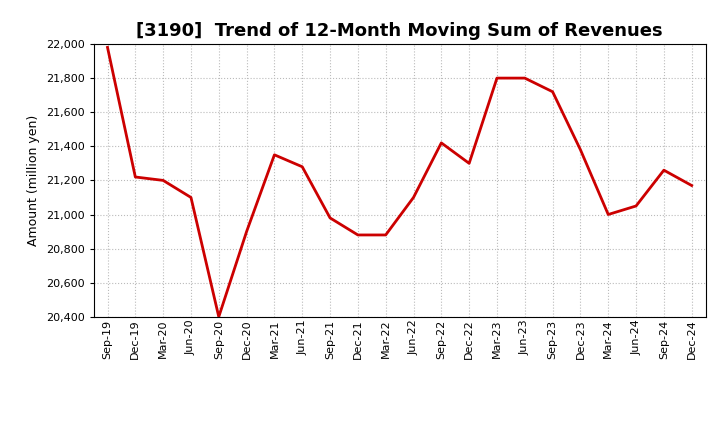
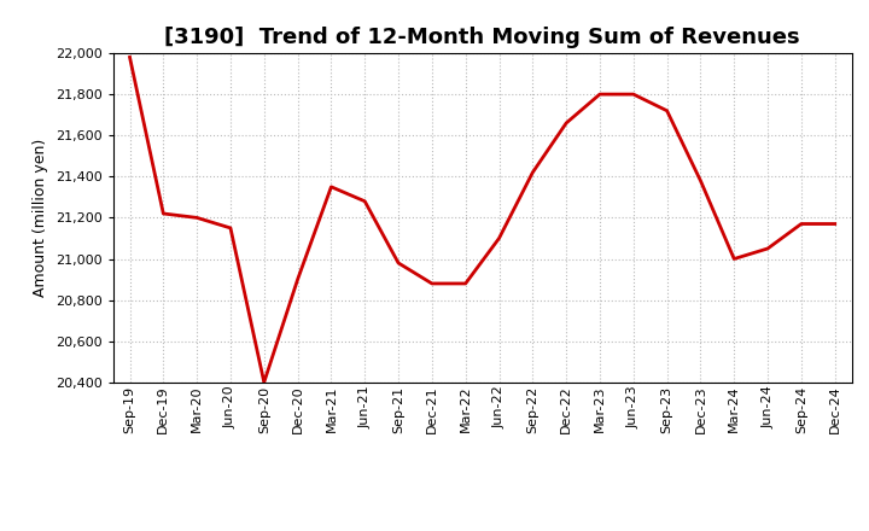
Jun-20: 21,100 -> 21,150
Dec-22: 21,300 -> 21,660
Sep-24: 21,260 -> 21,170
